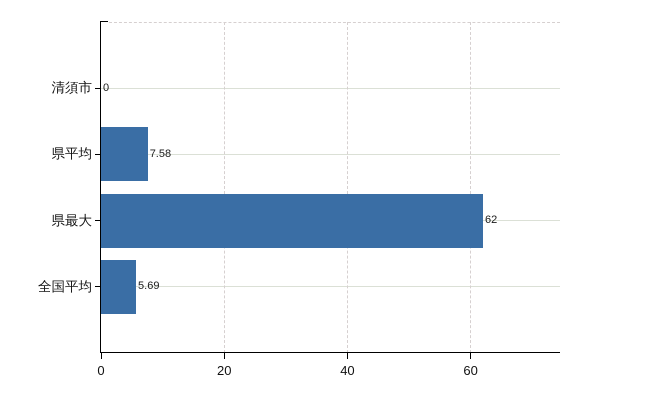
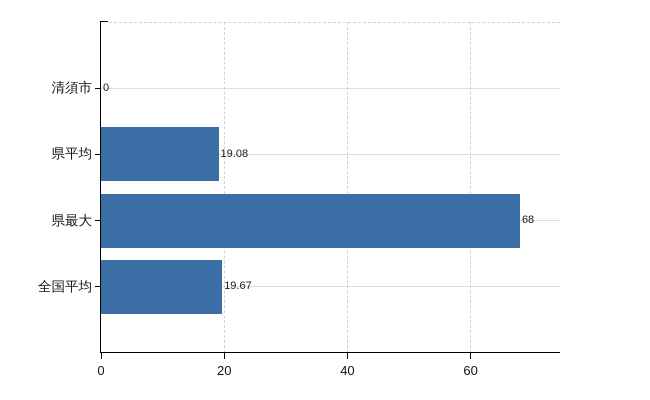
県平均: 7.58 -> 19.08
県最大: 62 -> 68
全国平均: 5.69 -> 19.67
